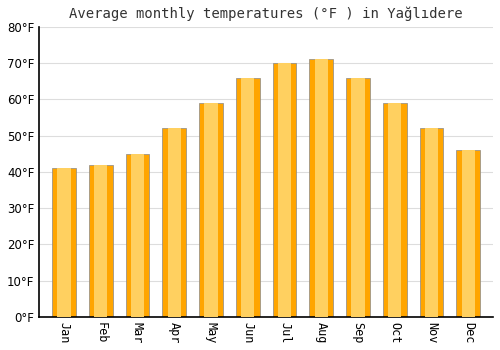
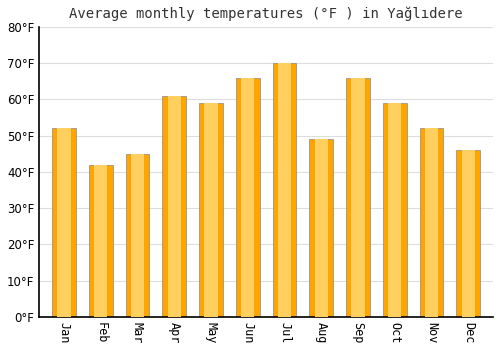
Jan: 41°F -> 52°F
Apr: 52°F -> 61°F
Aug: 71°F -> 49°F
